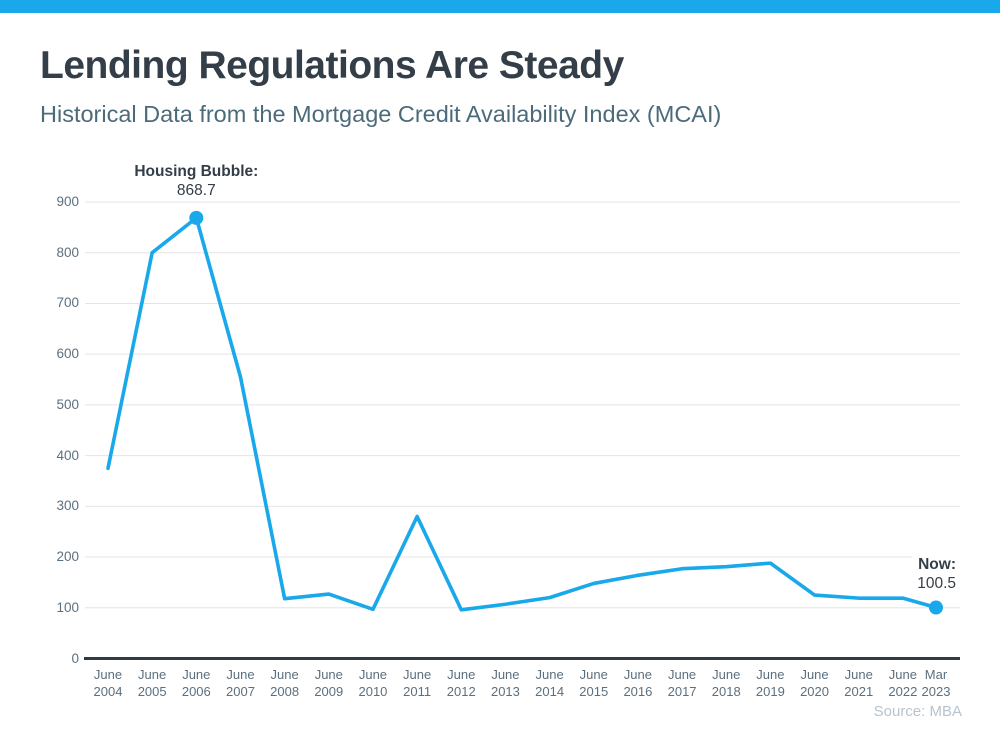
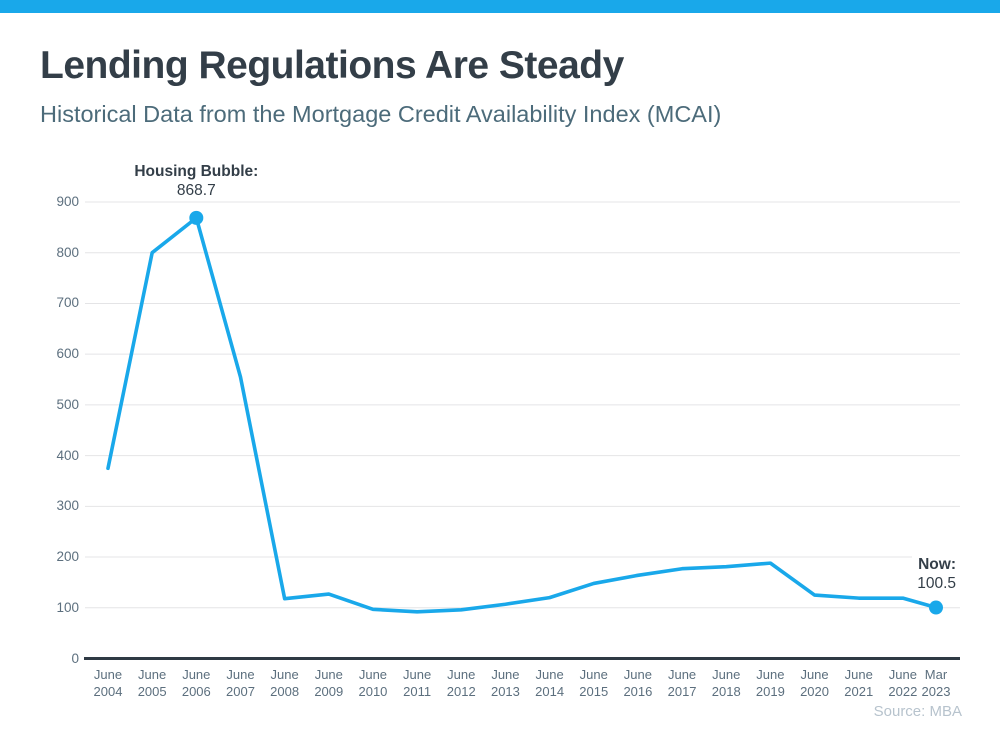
June 2011: 280 -> 90
